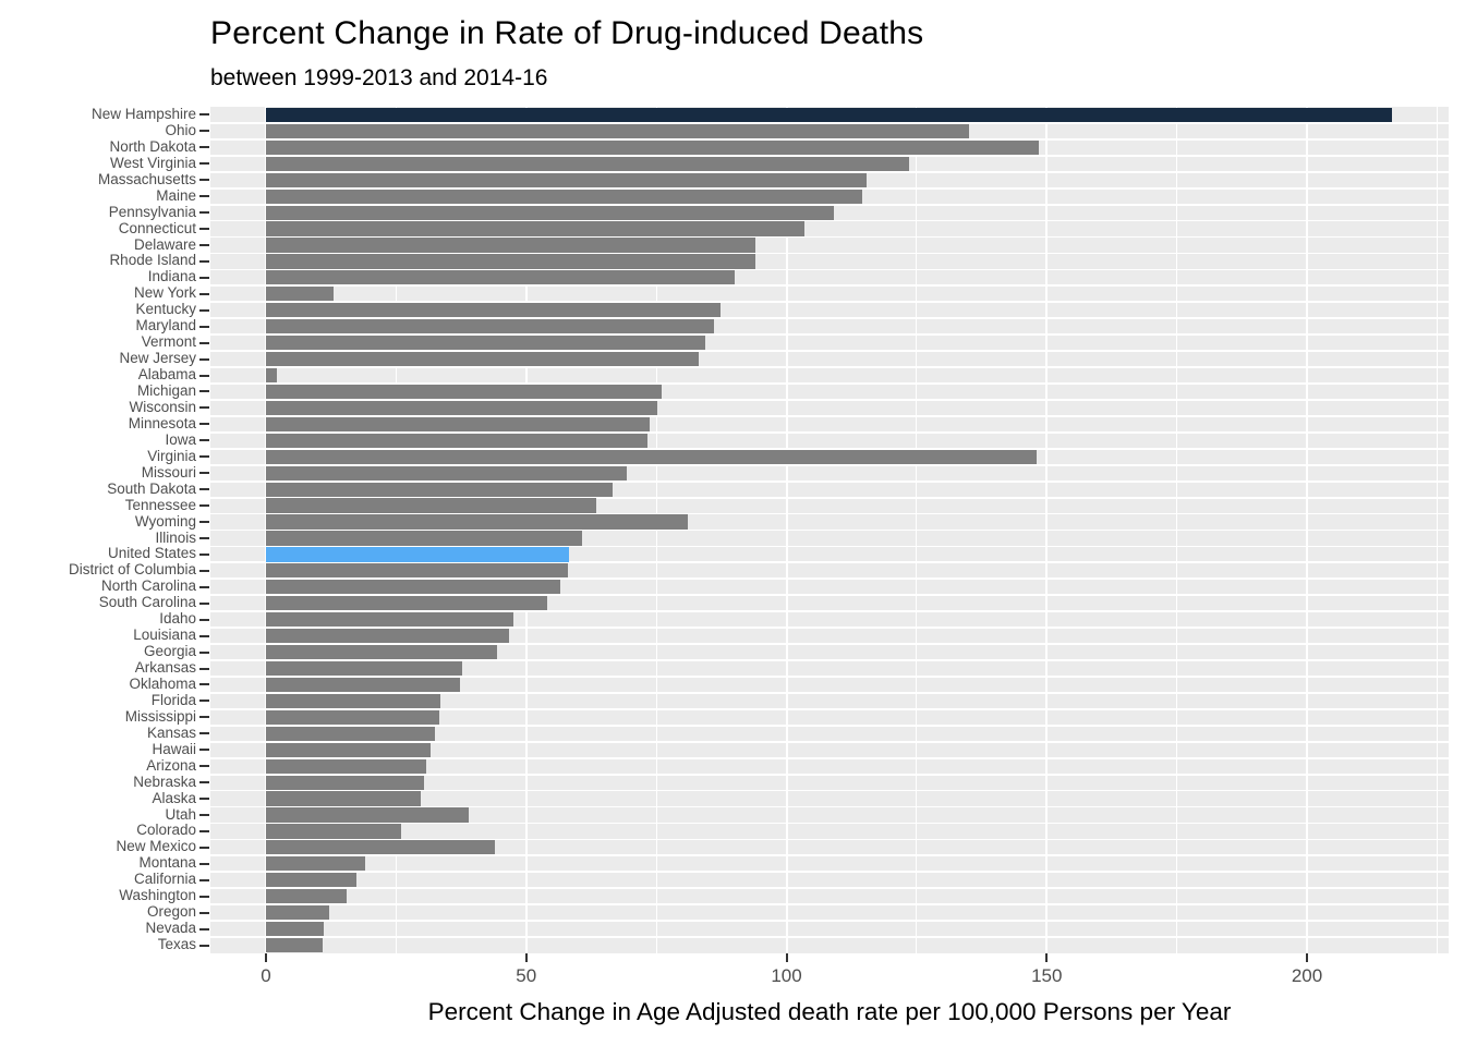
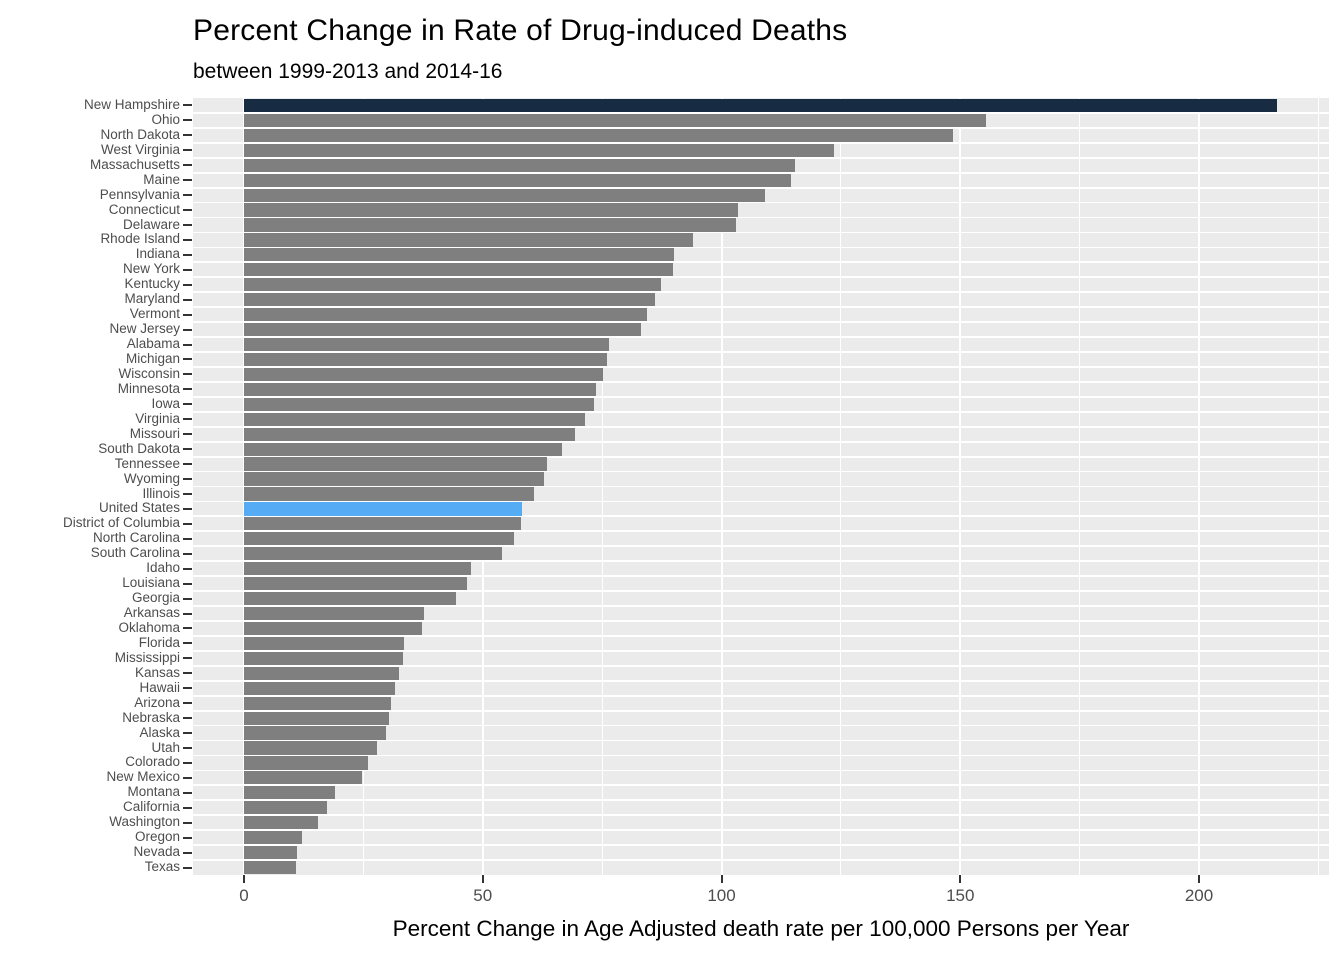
Ohio: 135 -> 155
Delaware: 94 -> 103
New York: 13 -> 90
Alabama: 2 -> 76
Virginia: 148 -> 72
Wyoming: 81 -> 63
Utah: 39 -> 28
New Mexico: 44 -> 25
